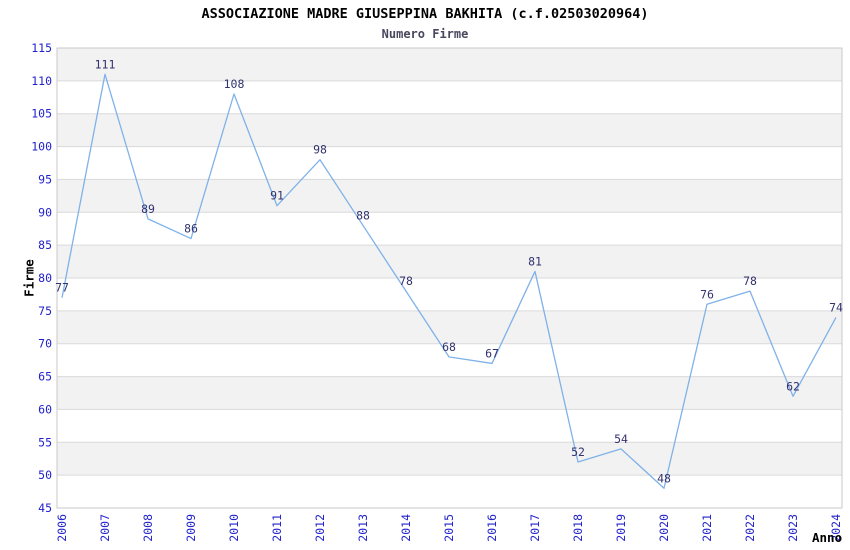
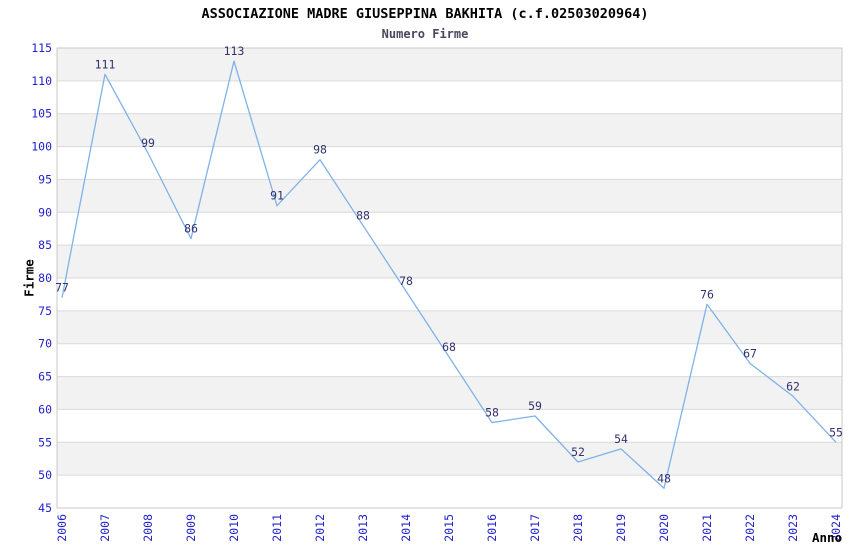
2008: 89 -> 99
2010: 108 -> 113
2016: 67 -> 58
2017: 81 -> 59
2022: 78 -> 67
2024: 74 -> 55
